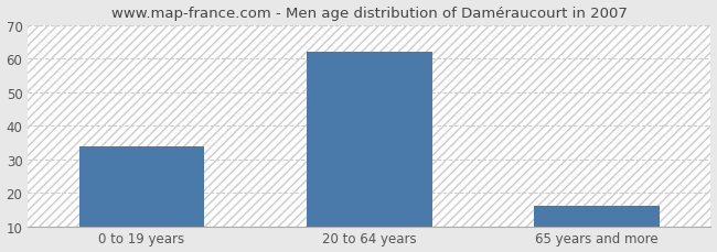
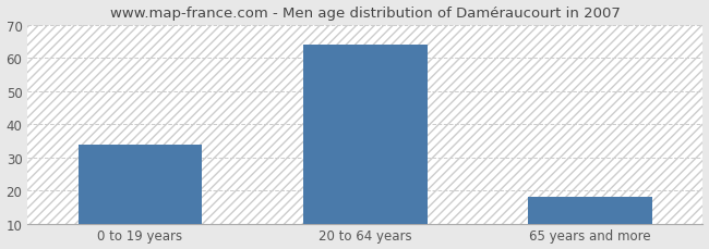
20 to 64 years: 62 -> 64
65 years and more: 16 -> 18
